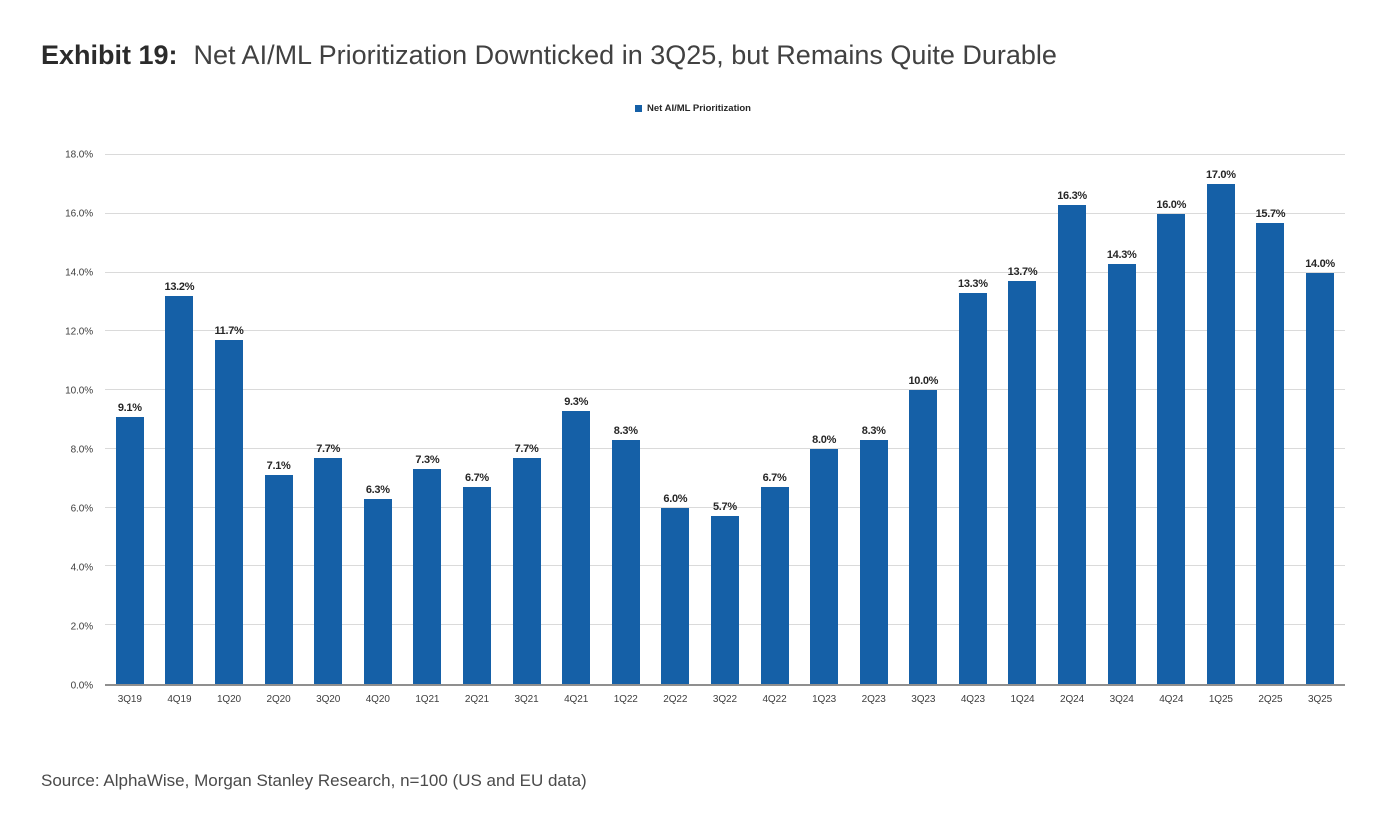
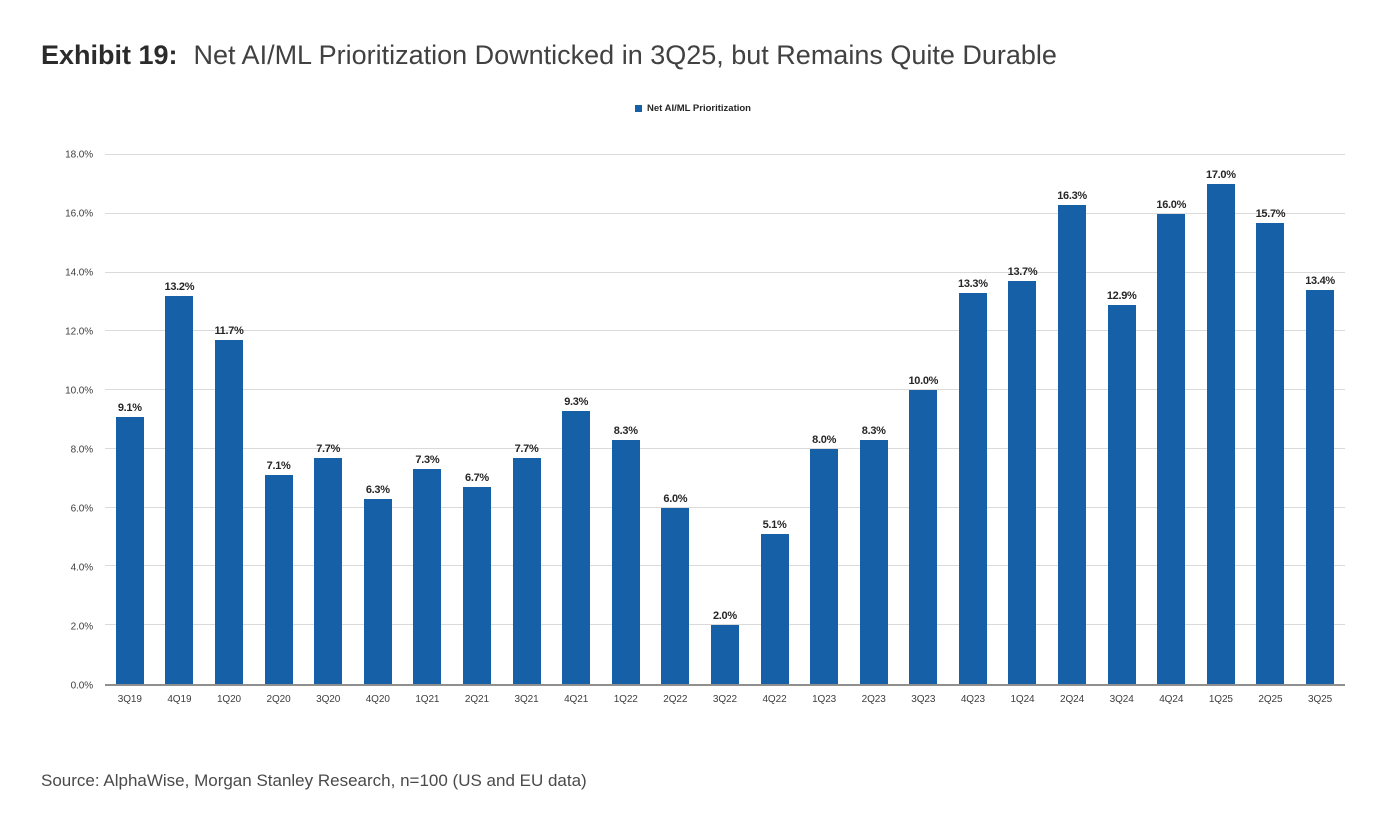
3Q22: 5.7% -> 2.0%
4Q22: 6.7% -> 5.1%
3Q24: 14.3% -> 12.9%
3Q25: 14.0% -> 13.4%
